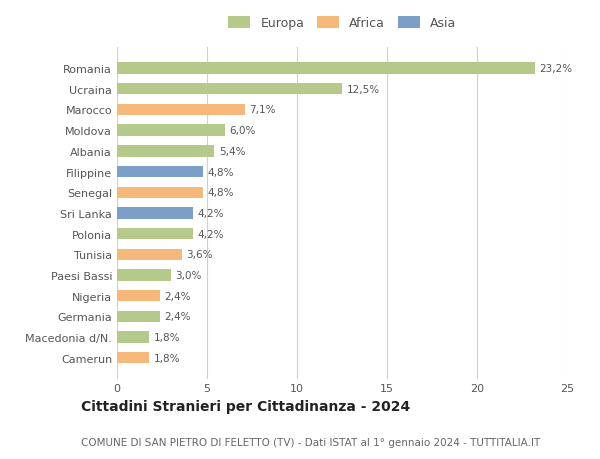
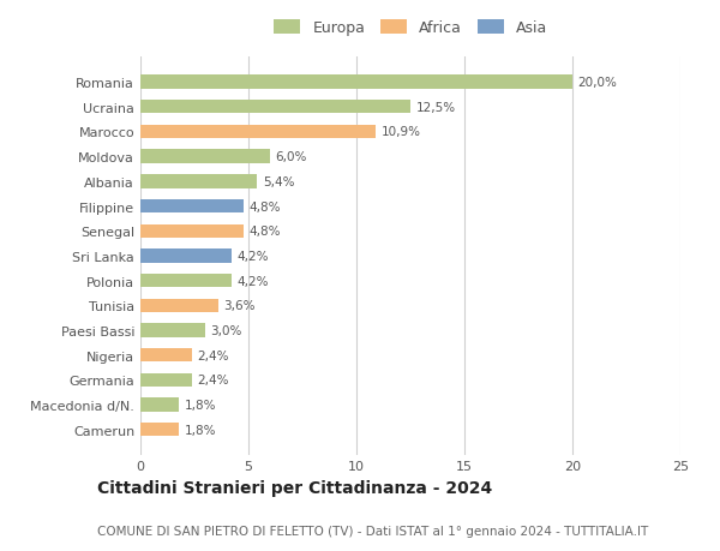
Romania: 23,2% -> 20,0%
Marocco: 7,1% -> 10,9%
